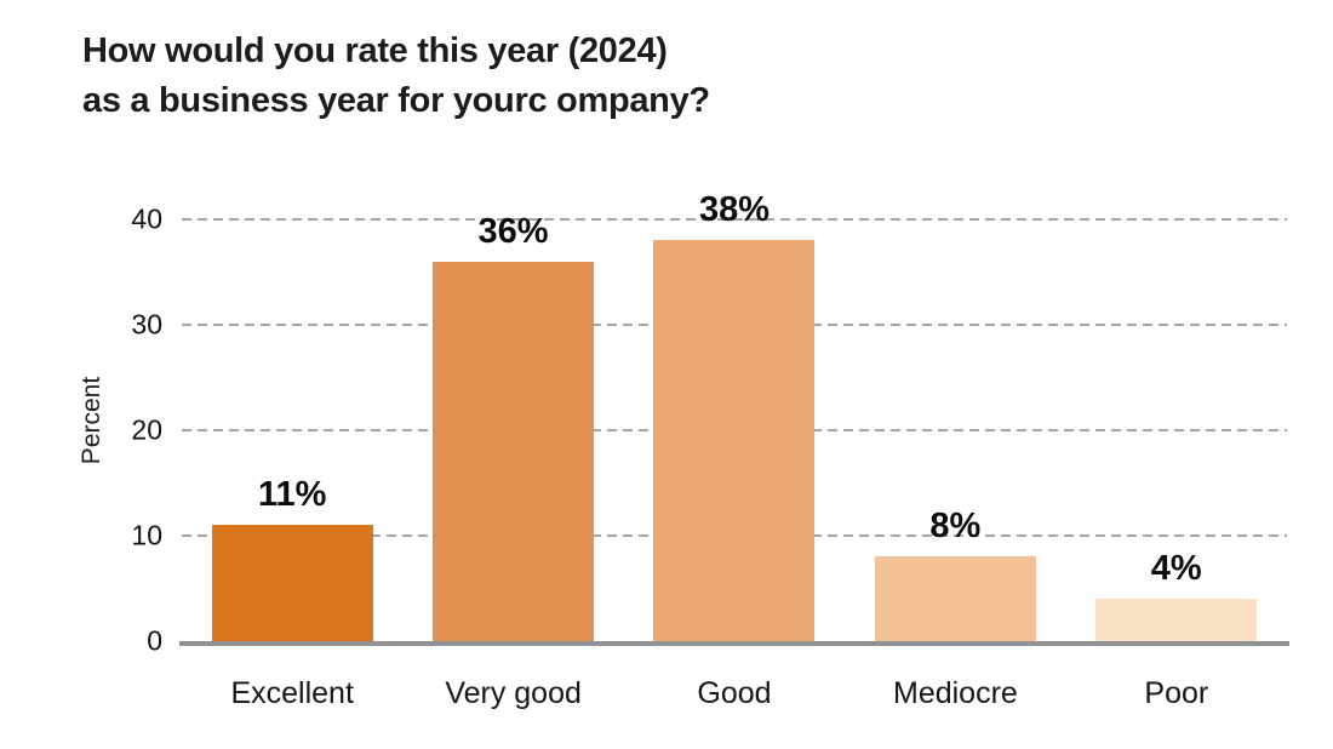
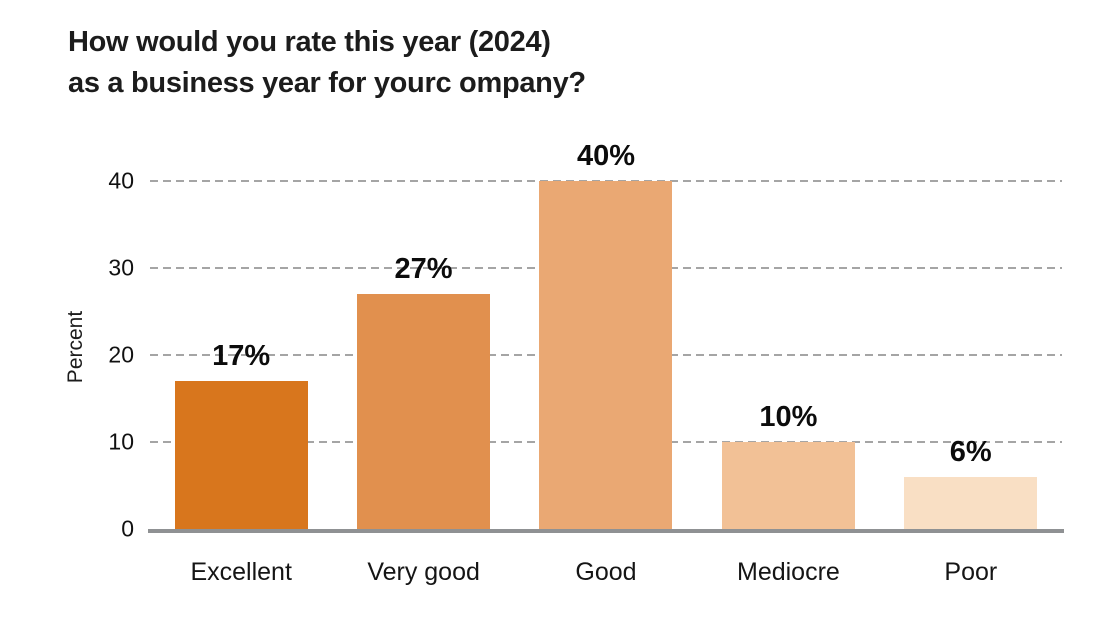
Excellent: 11% -> 17%
Very good: 36% -> 27%
Good: 38% -> 40%
Mediocre: 8% -> 10%
Poor: 4% -> 6%
